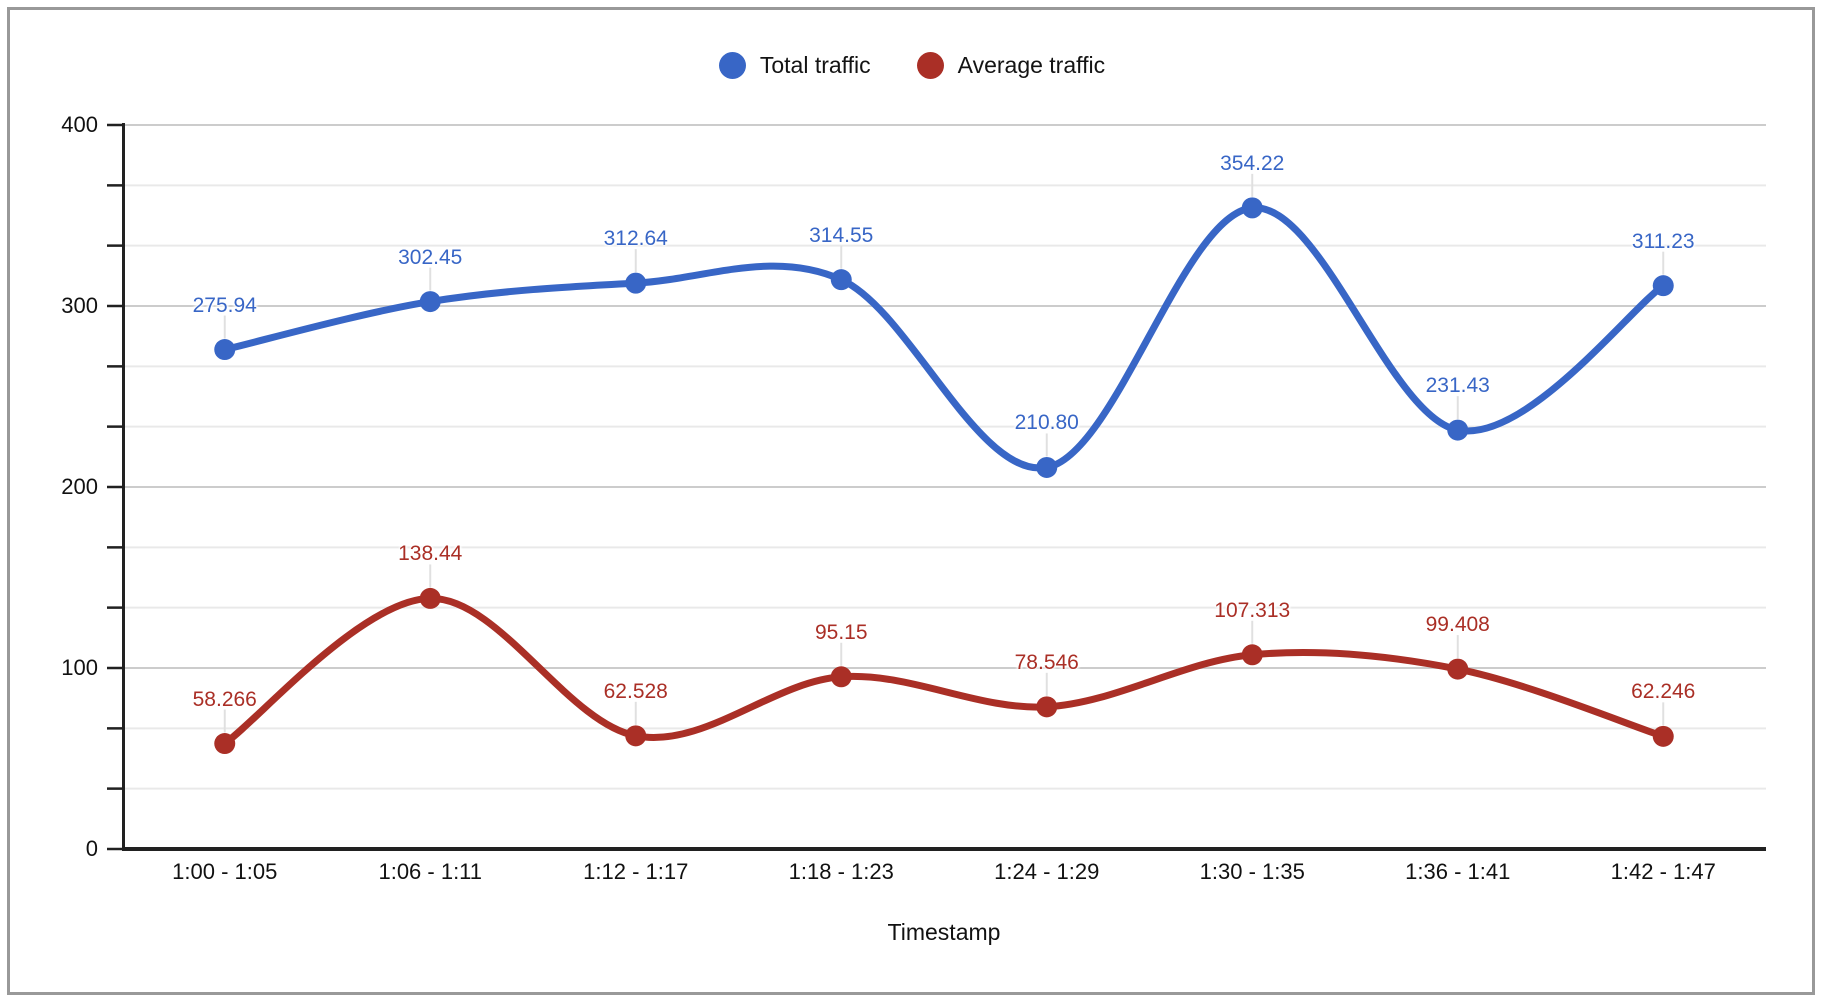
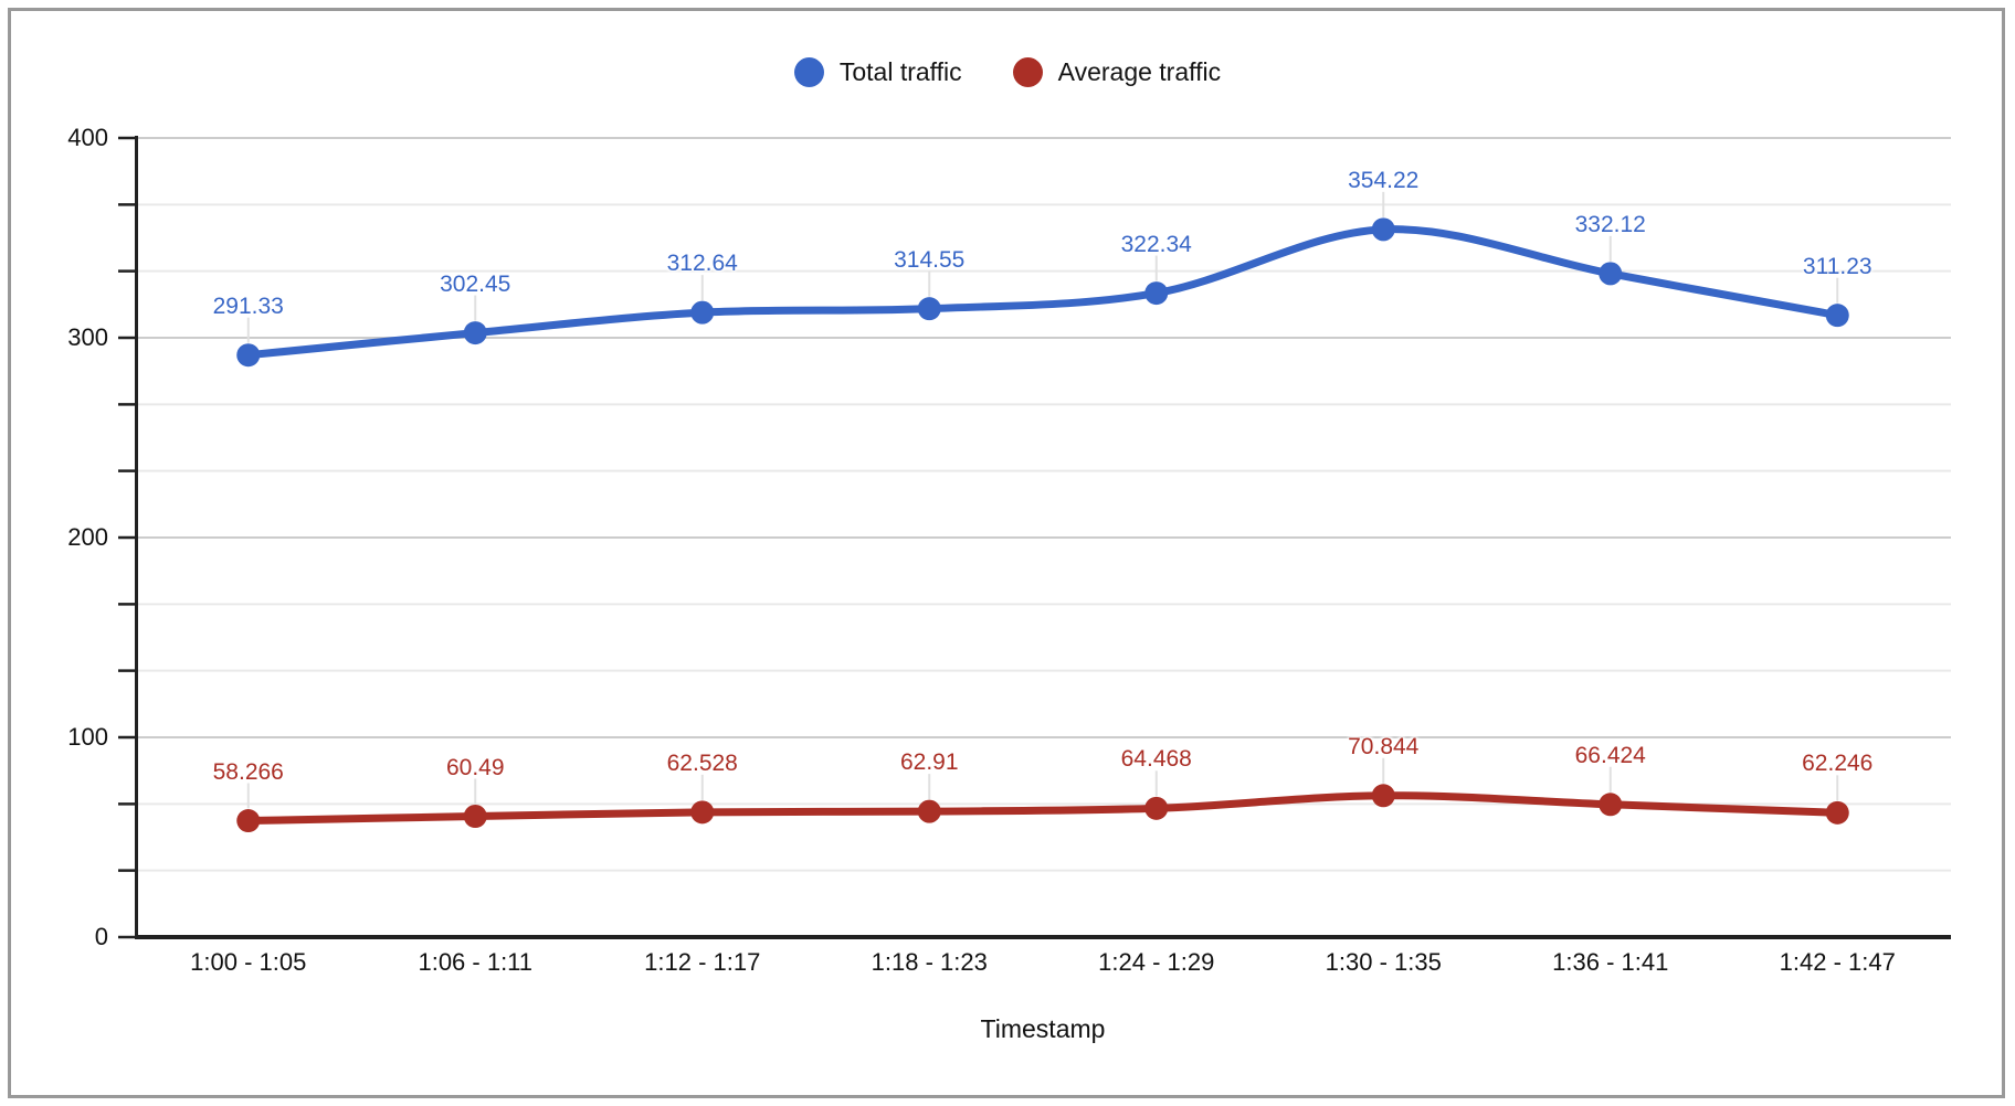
Total traffic/1:00 - 1:05: 275.94 -> 291.33
Average traffic/1:06 - 1:11: 138.44 -> 60.49
Average traffic/1:18 - 1:23: 95.15 -> 62.91
Total traffic/1:24 - 1:29: 210.80 -> 322.34
Average traffic/1:24 - 1:29: 78.546 -> 64.468
Average traffic/1:30 - 1:35: 107.313 -> 70.844
Total traffic/1:36 - 1:41: 231.43 -> 332.12
Average traffic/1:36 - 1:41: 99.408 -> 66.424
